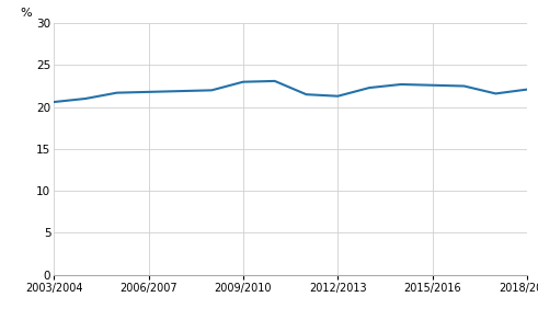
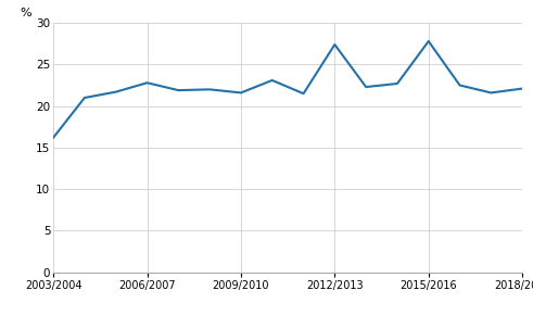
2003/2004: 20.6 -> 16.2
2006/2007: 21.8 -> 22.8
2009/2010: 23.0 -> 21.6
2012/2013: 21.3 -> 27.4
2015/2016: 22.6 -> 27.8
